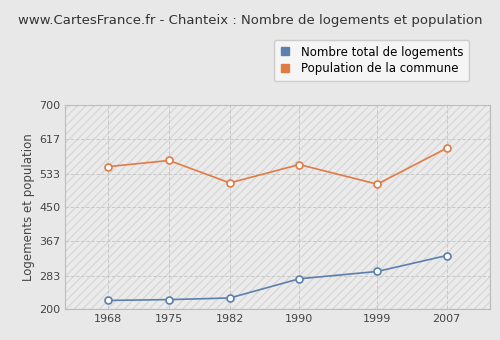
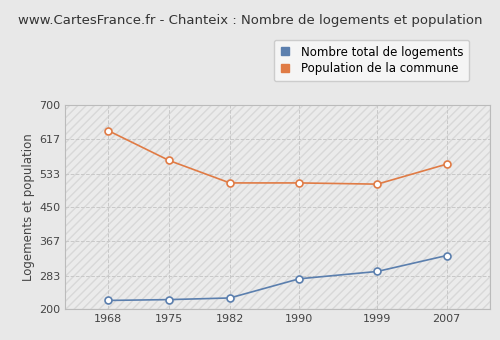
Population de la commune/1968: 550 -> 638
Population de la commune/1990: 555 -> 510
Population de la commune/2007: 595 -> 556
